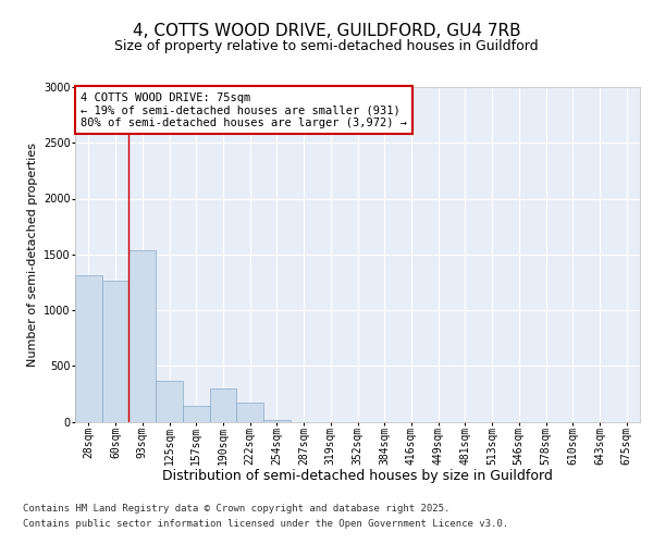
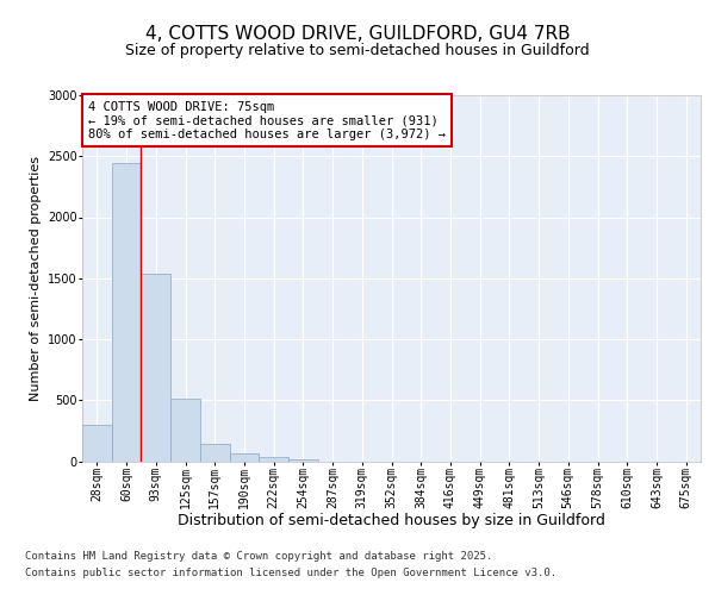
28sqm: 1310 -> 300
60sqm: 1260 -> 2440
125sqm: 370 -> 510
190sqm: 300 -> 60
222sqm: 170 -> 30
